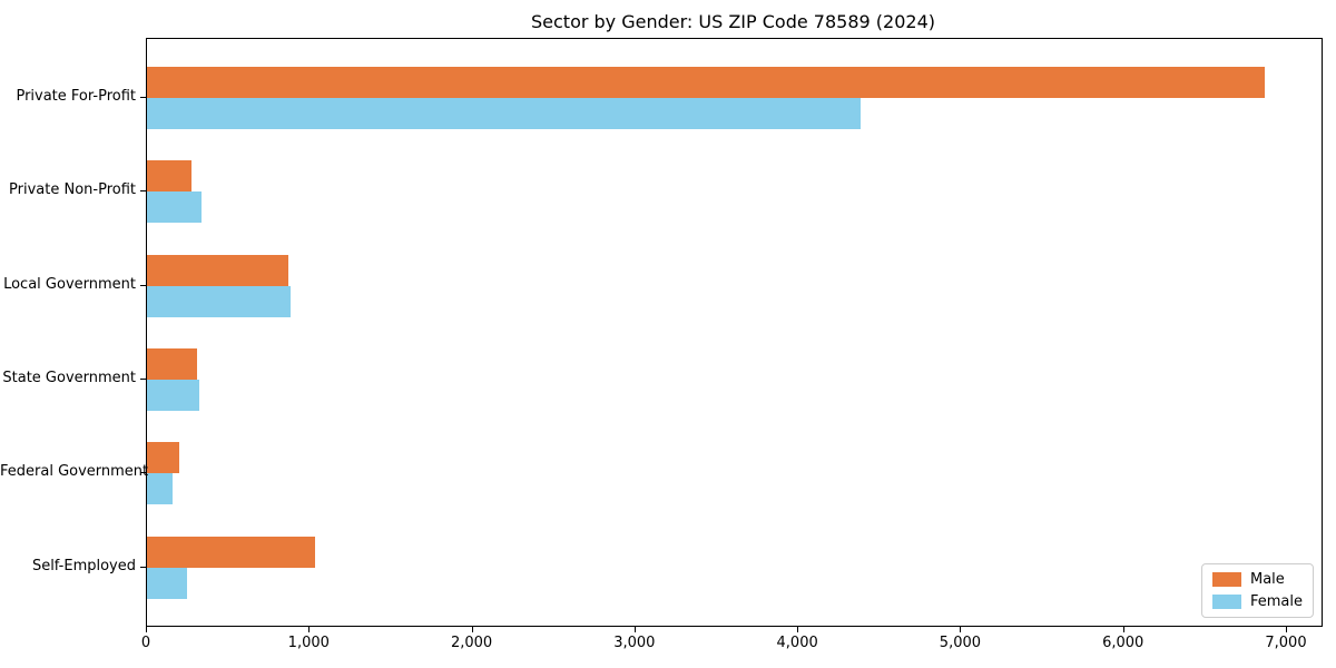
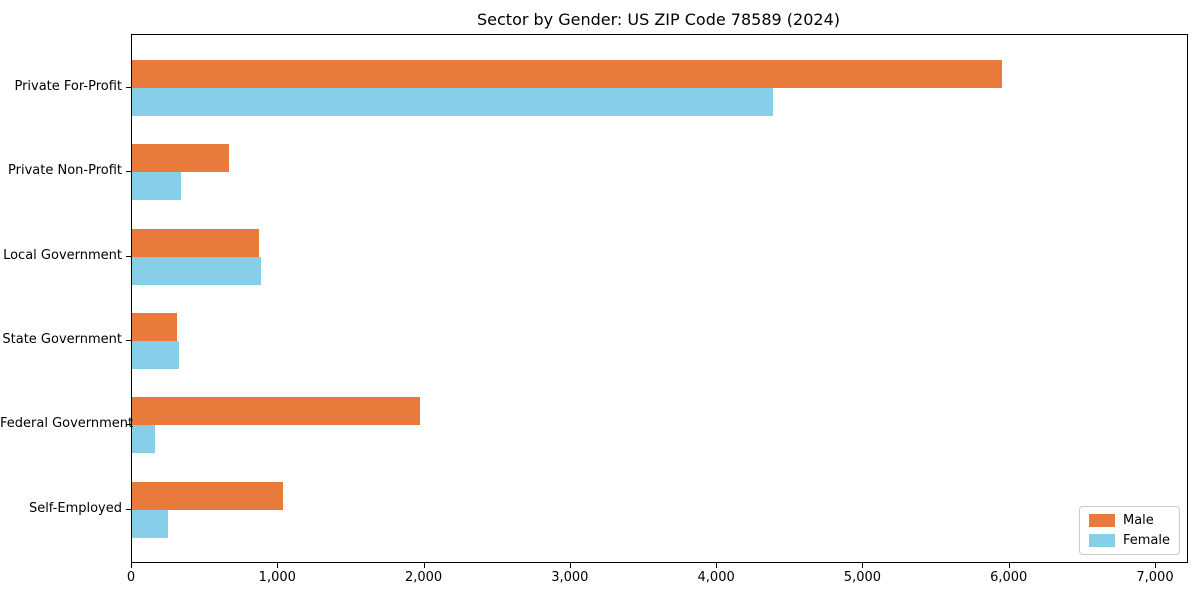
Male/Private For-Profit: 6860 -> 5950
Male/Private Non-Profit: 280 -> 660
Male/Federal Government: 200 -> 1970
